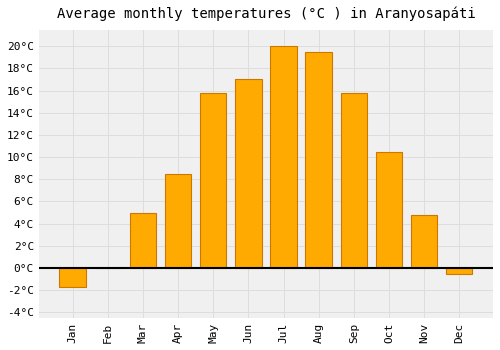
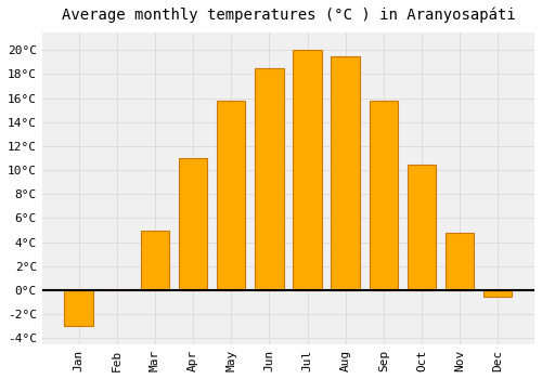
Jan: -1.7°C -> -3.0°C
Apr: 8.5°C -> 11.0°C
Jun: 17.0°C -> 18.5°C
